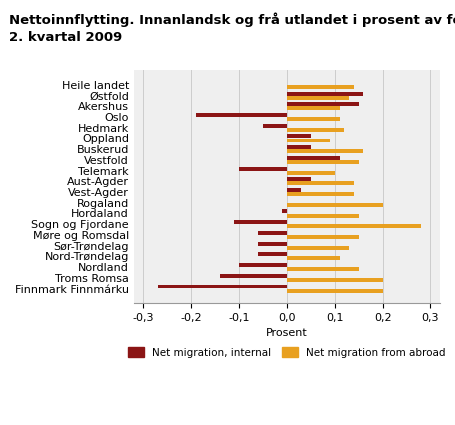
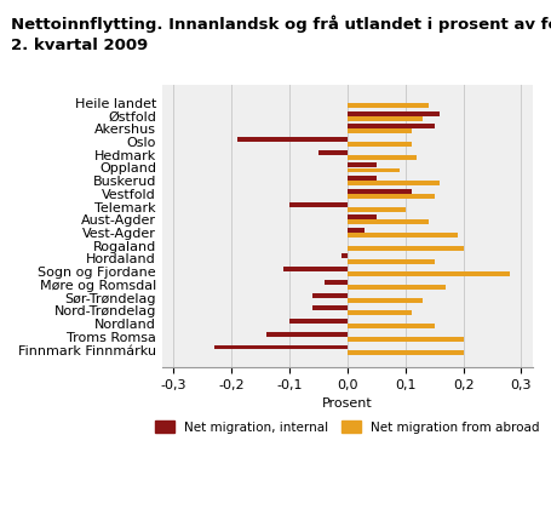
Net migration from abroad/Vest-Agder: 0,14 -> 0,19
Net migration, internal/Møre og Romsdal: -0,06 -> -0,04
Net migration from abroad/Møre og Romsdal: 0,15 -> 0,17
Net migration, internal/Finnmark Finnmárku: -0,27 -> -0,23
